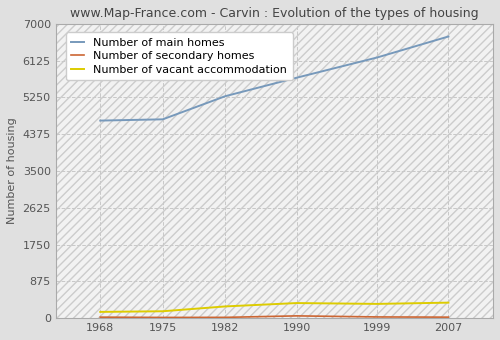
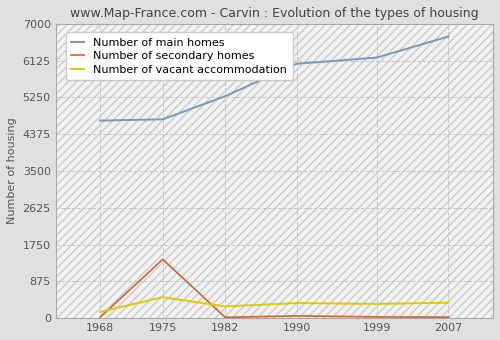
Number of secondary homes/1975: 20 -> 1400
Number of vacant accommodation/1975: 160 -> 500
Number of main homes/1990: 5720 -> 6050
